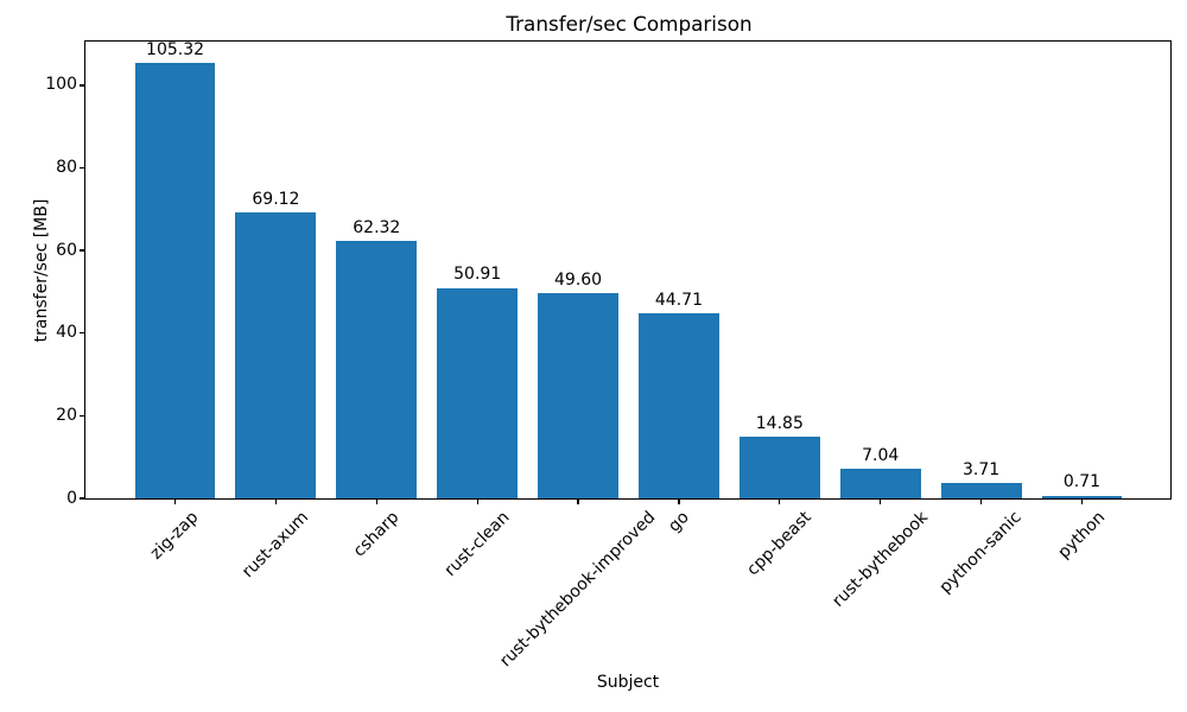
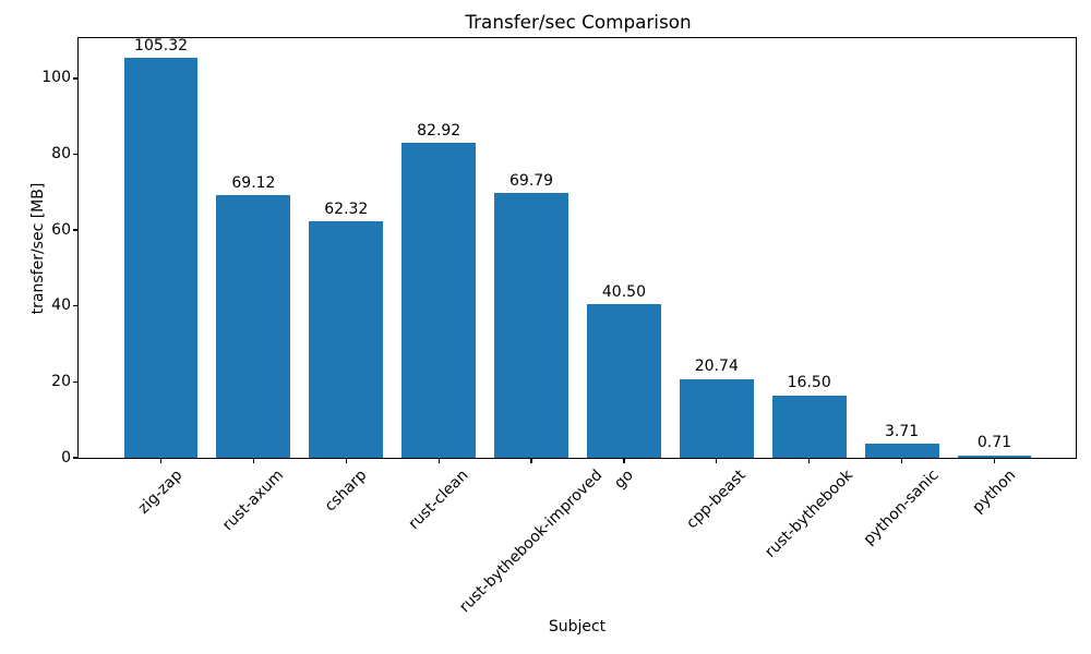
rust-clean: 50.91 -> 82.92
rust-bythebook-improved: 49.60 -> 69.79
go: 44.71 -> 40.50
cpp-beast: 14.85 -> 20.74
rust-bythebook: 7.04 -> 16.50
